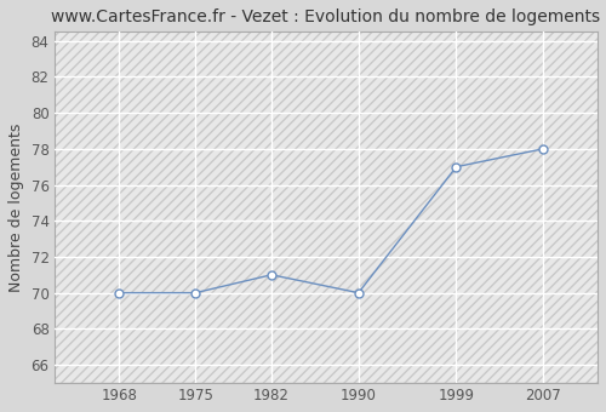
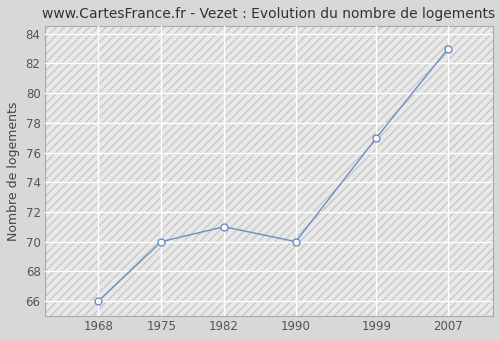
1968: 70 -> 66
2007: 78 -> 83
